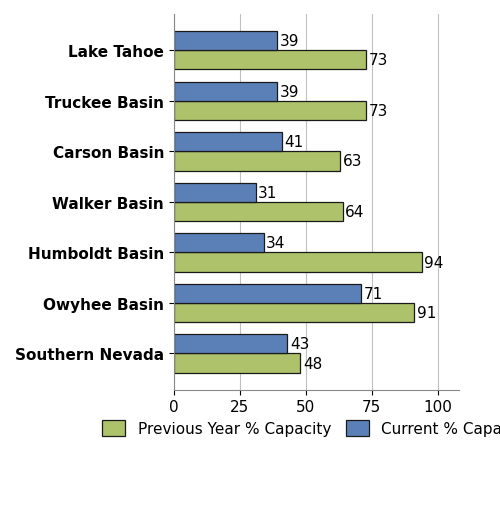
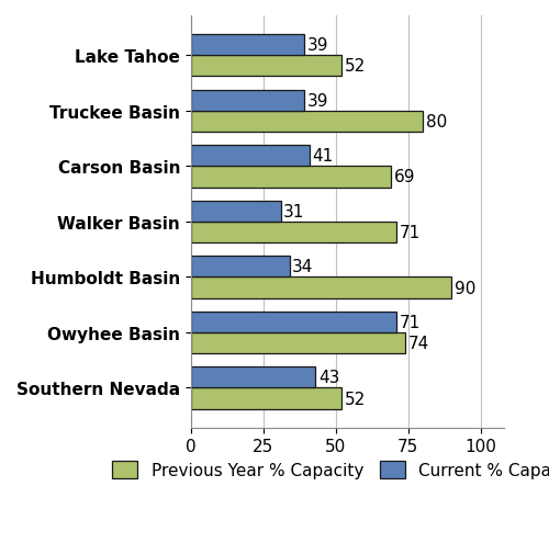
Previous Year % Capacity/Lake Tahoe: 73 -> 52
Previous Year % Capacity/Truckee Basin: 73 -> 80
Previous Year % Capacity/Carson Basin: 63 -> 69
Previous Year % Capacity/Walker Basin: 64 -> 71
Previous Year % Capacity/Humboldt Basin: 94 -> 90
Previous Year % Capacity/Owyhee Basin: 91 -> 74
Previous Year % Capacity/Southern Nevada: 48 -> 52
